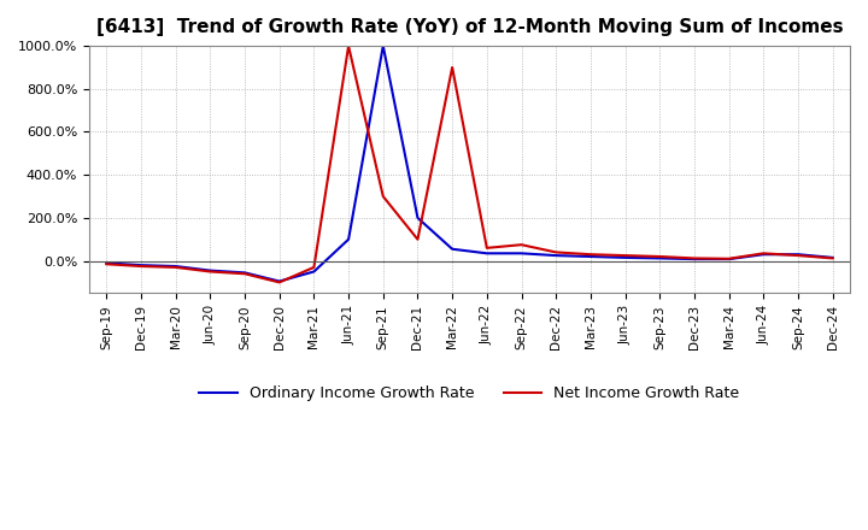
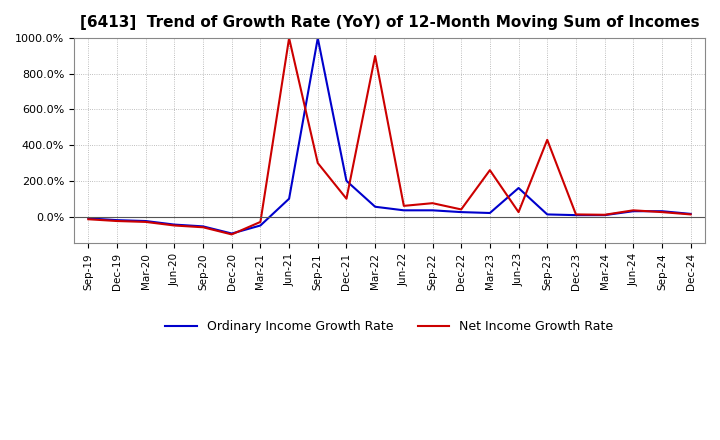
Net Income Growth Rate/Mar-23: 30% -> 260%
Ordinary Income Growth Rate/Jun-23: 20% -> 160%
Net Income Growth Rate/Sep-23: 20% -> 430%
